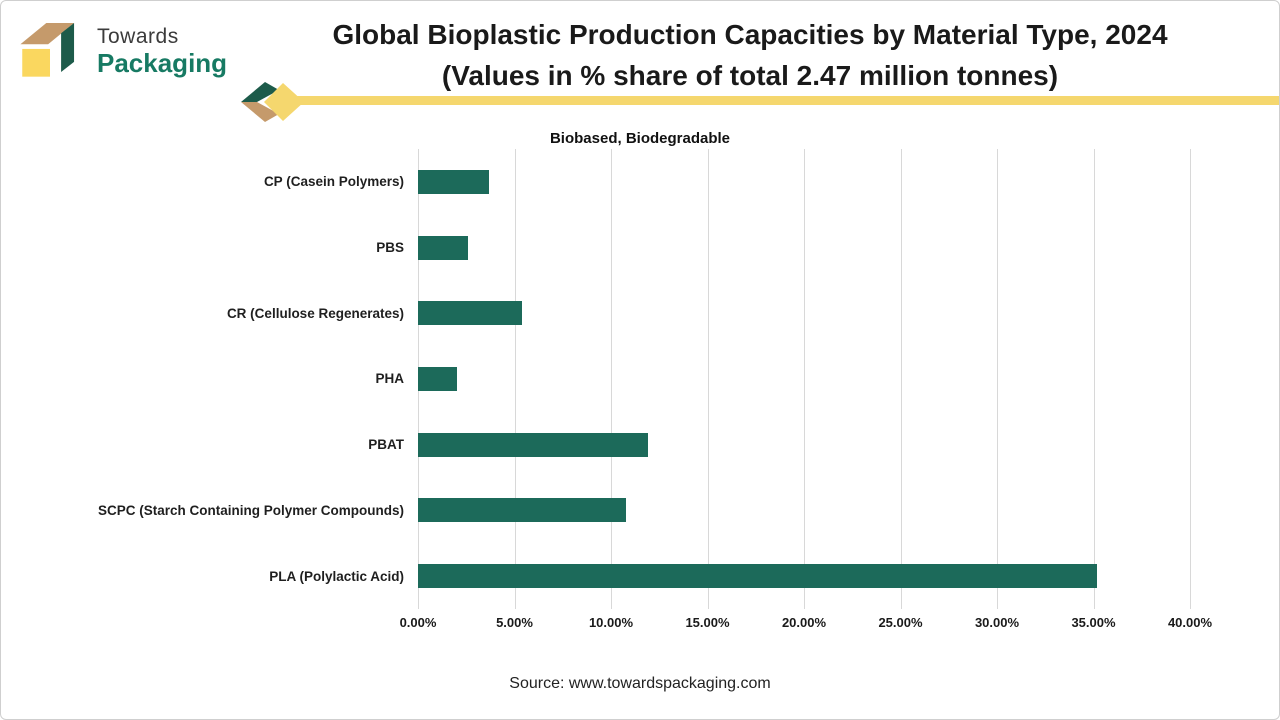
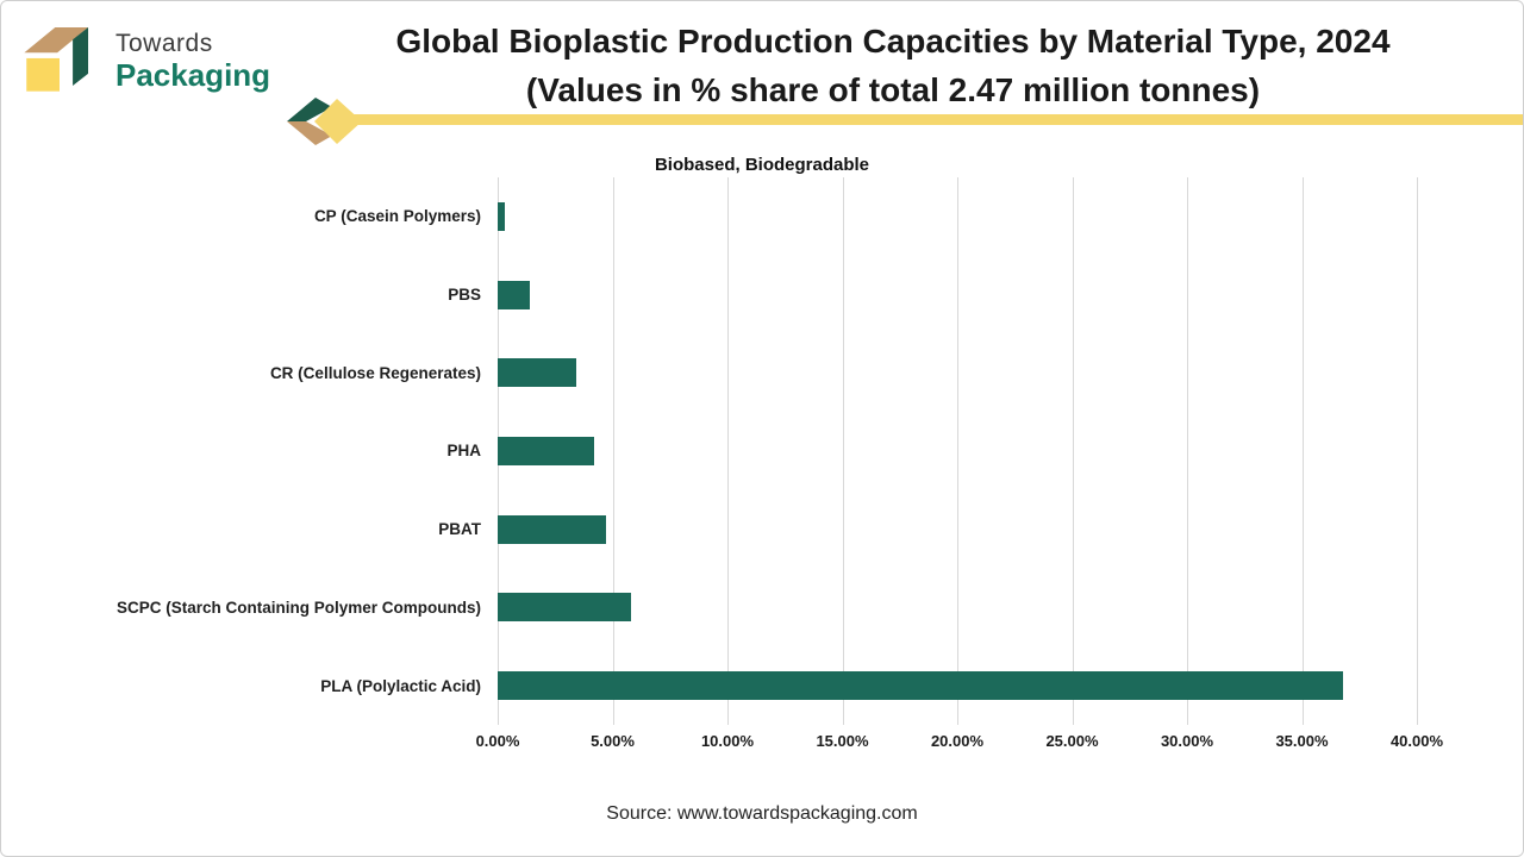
CP (Casein Polymers): 3.7% -> 0.3%
PBS: 2.6% -> 1.4%
CR (Cellulose Regenerates): 5.4% -> 3.4%
PHA: 2.0% -> 4.2%
PBAT: 11.9% -> 4.7%
SCPC (Starch Containing Polymer Compounds): 10.8% -> 5.8%
PLA (Polylactic Acid): 35.2% -> 36.8%
